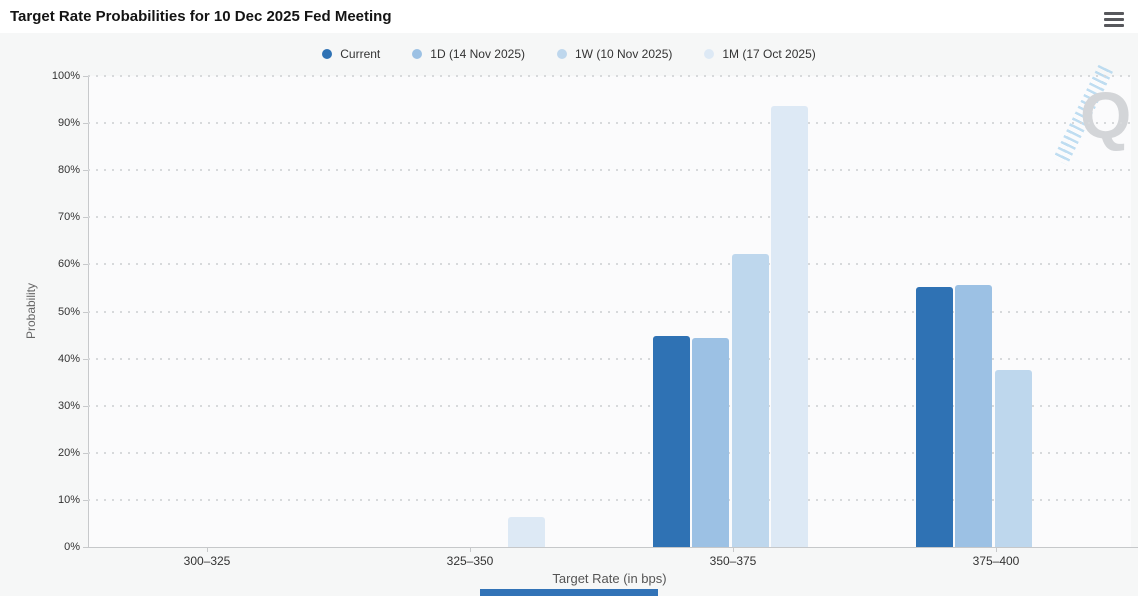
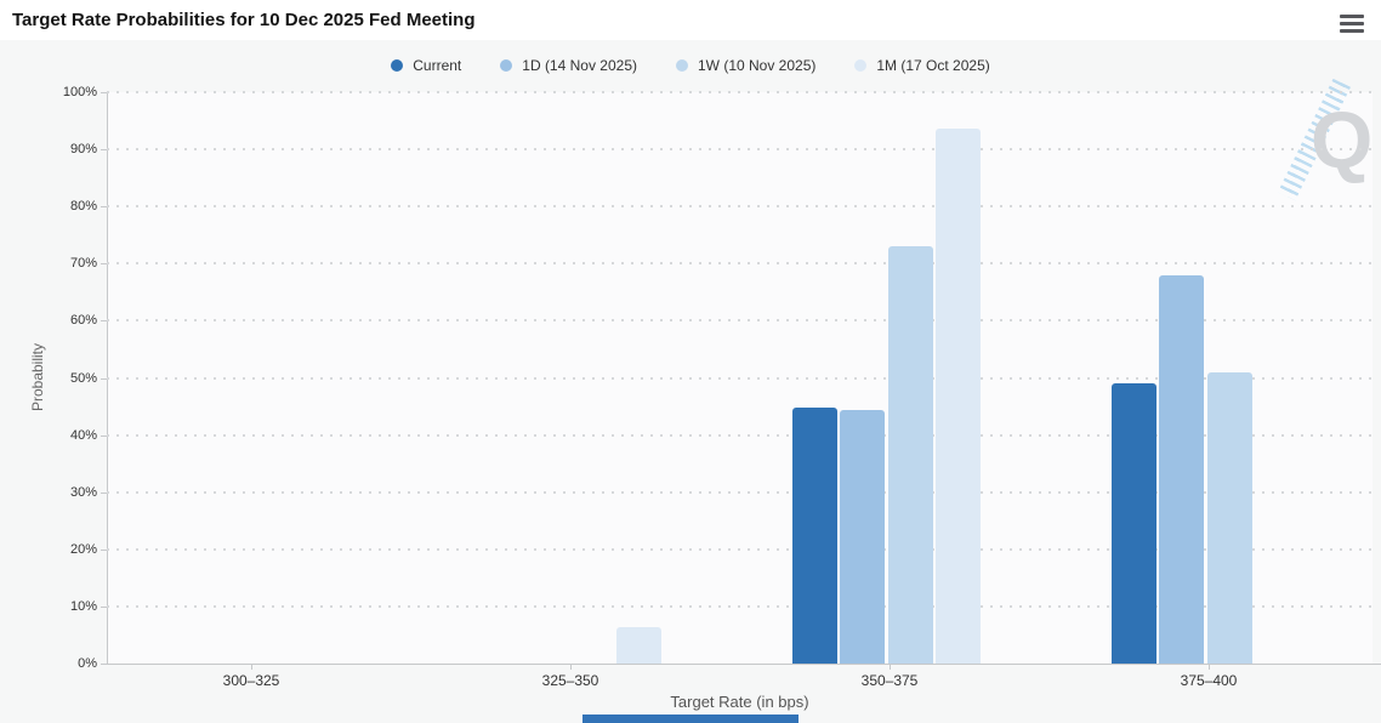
1W (10 Nov 2025)/350–375: 62% -> 73%
Current/375–400: 55% -> 49%
1D (14 Nov 2025)/375–400: 56% -> 68%
1W (10 Nov 2025)/375–400: 38% -> 51%
